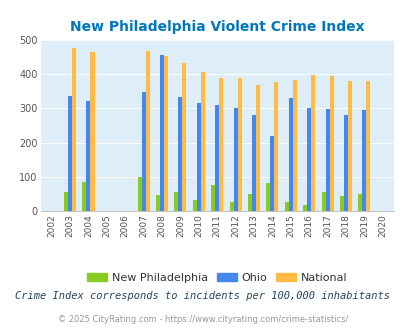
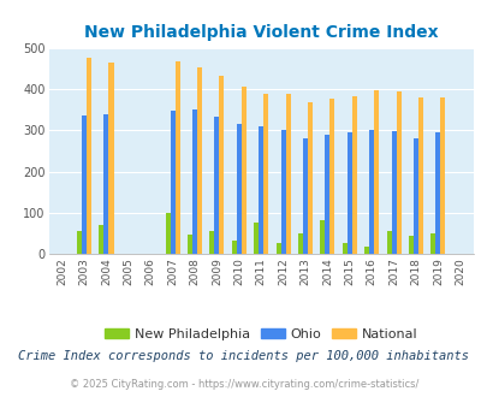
New Philadelphia/2004: 85 -> 70
Ohio/2004: 320 -> 338
Ohio/2008: 455 -> 350
Ohio/2014: 220 -> 289
Ohio/2015: 330 -> 295
